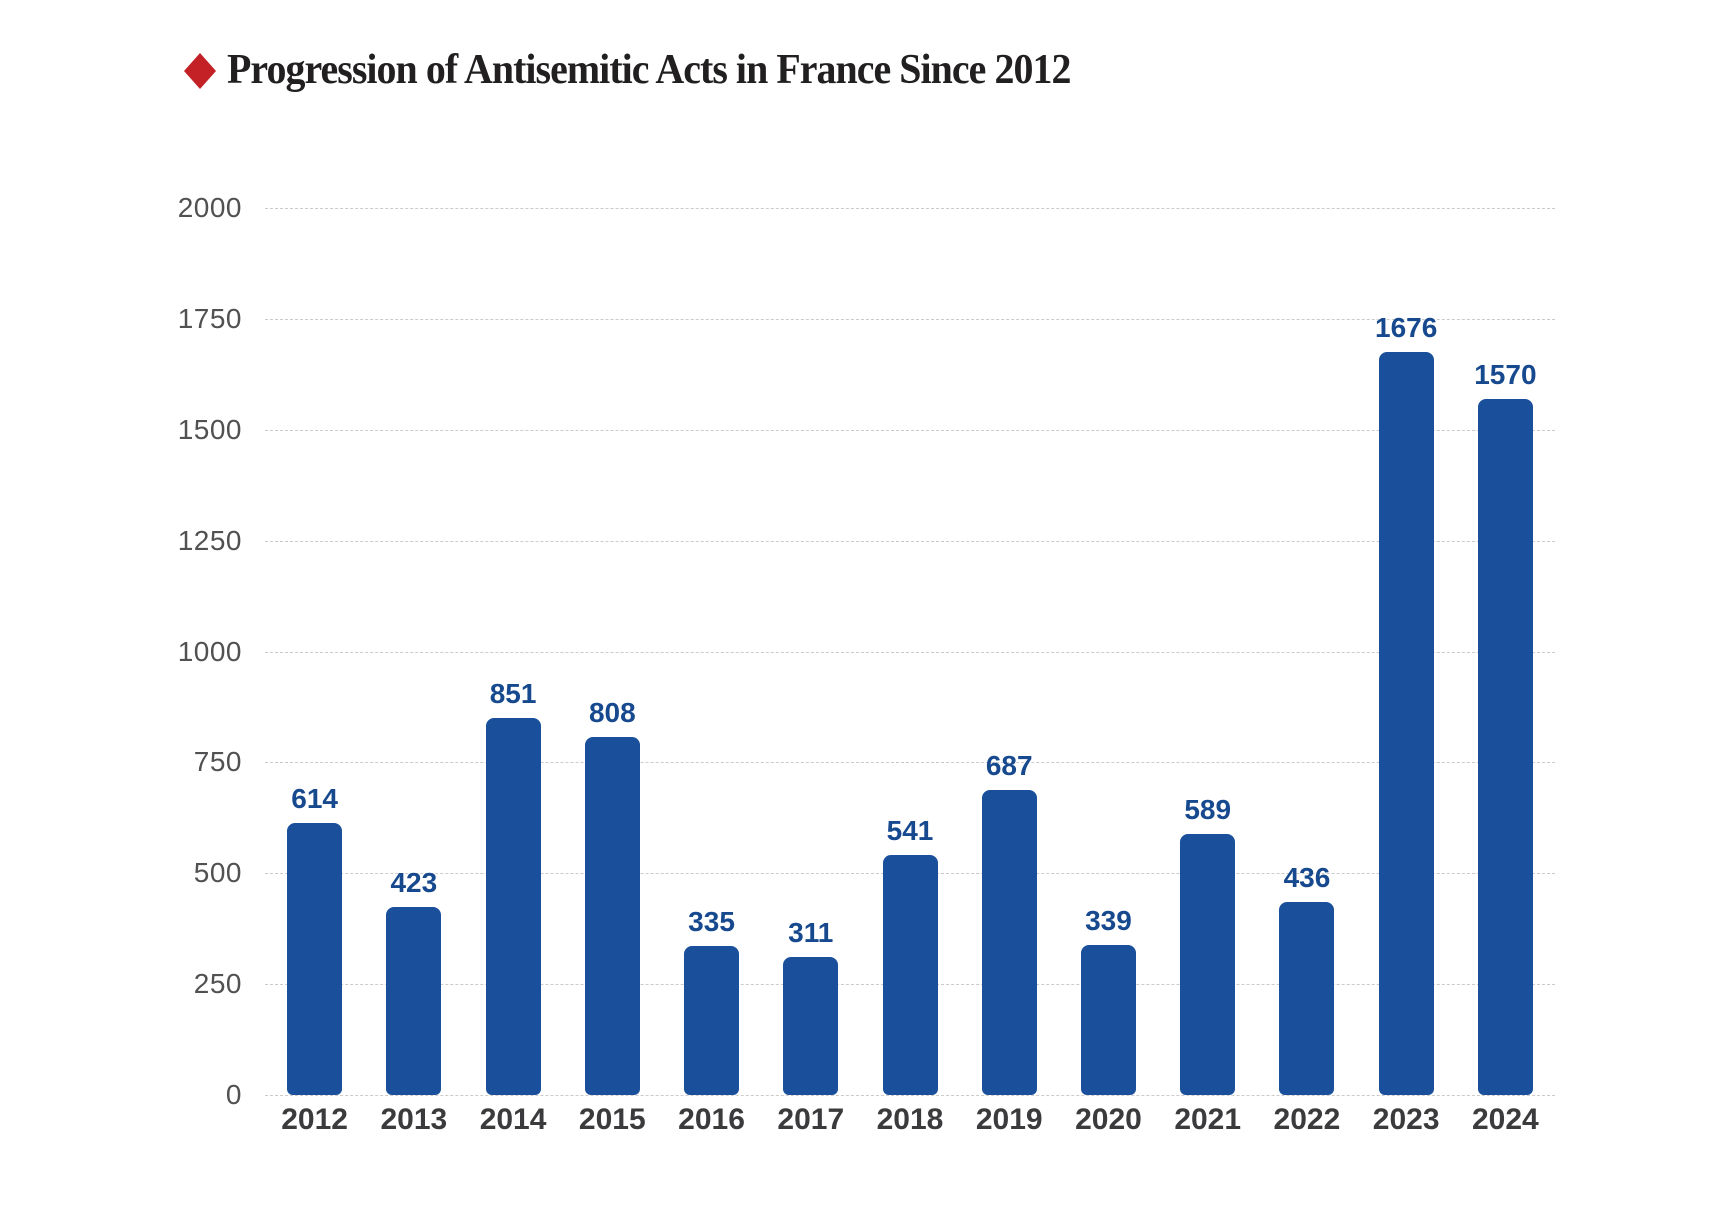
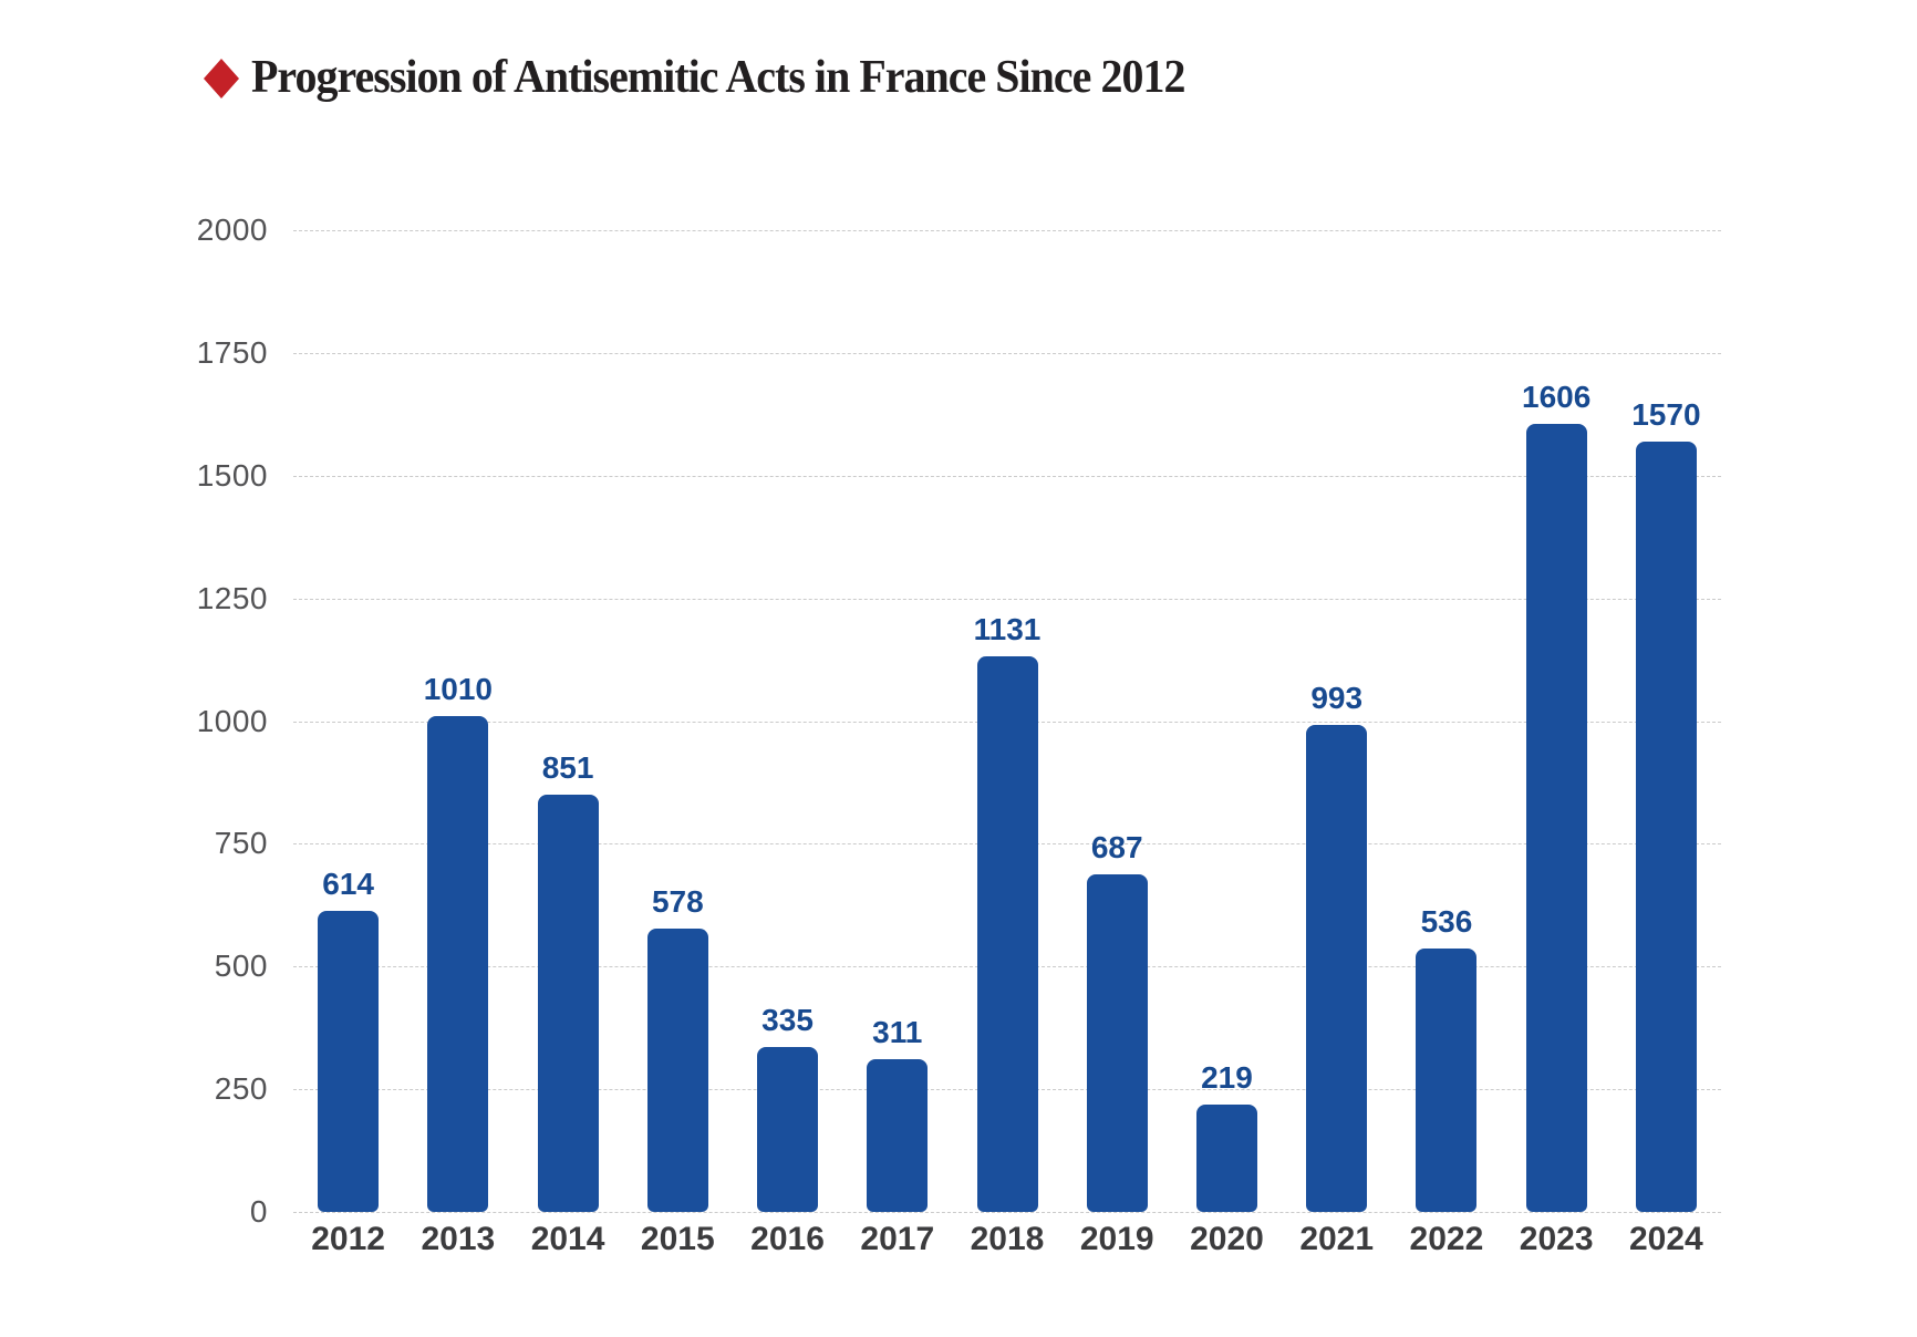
2013: 423 -> 1010
2015: 808 -> 578
2018: 541 -> 1131
2020: 339 -> 219
2021: 589 -> 993
2022: 436 -> 536
2023: 1676 -> 1606
